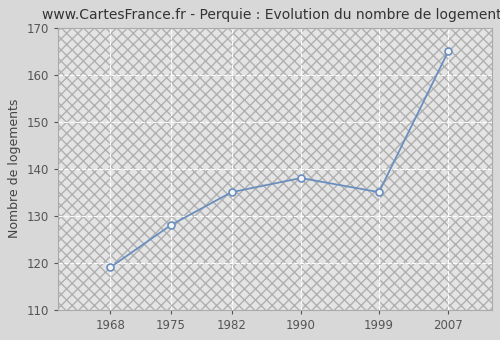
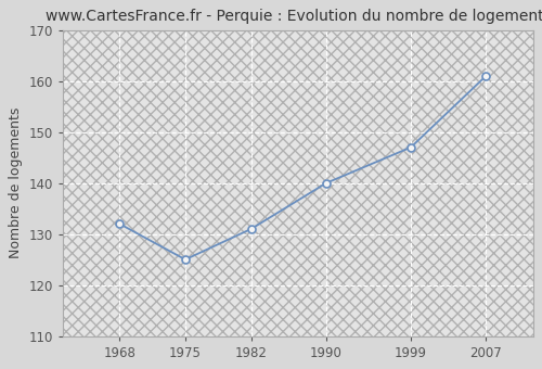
1968: 119 -> 132
1975: 128 -> 125
1982: 135 -> 131
1990: 138 -> 140
1999: 135 -> 147
2007: 165 -> 161
